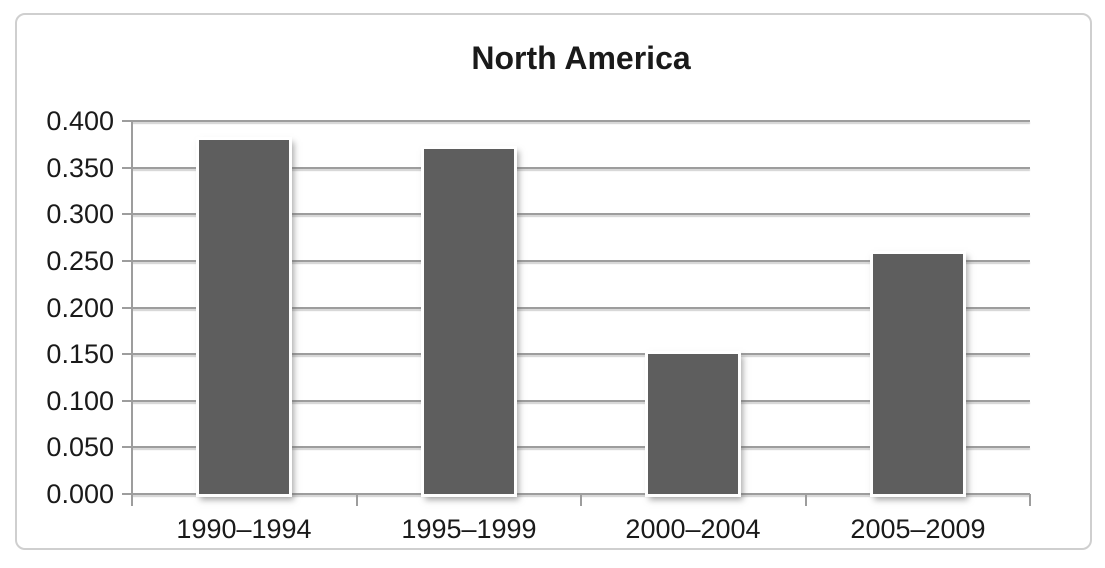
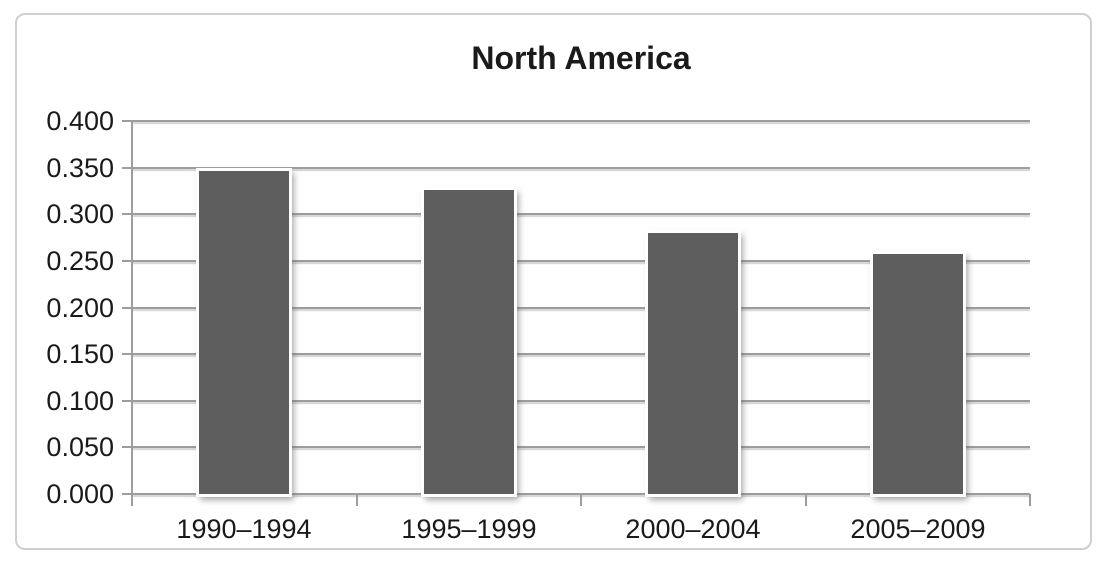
1990–1994: 0.38 -> 0.35
1995–1999: 0.37 -> 0.33
2000–2004: 0.15 -> 0.28
